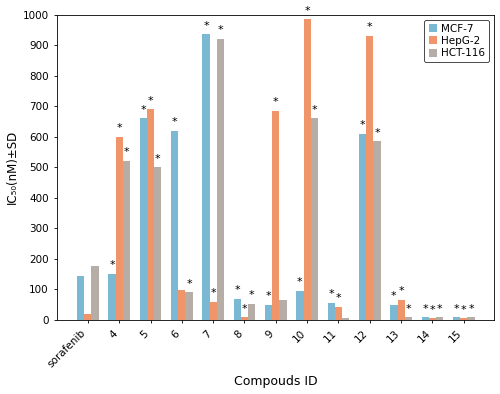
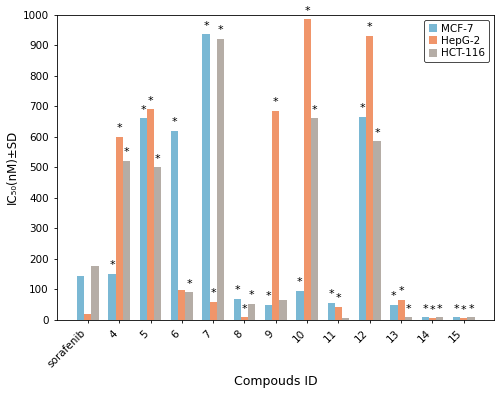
MCF-7/12: 610 -> 665
